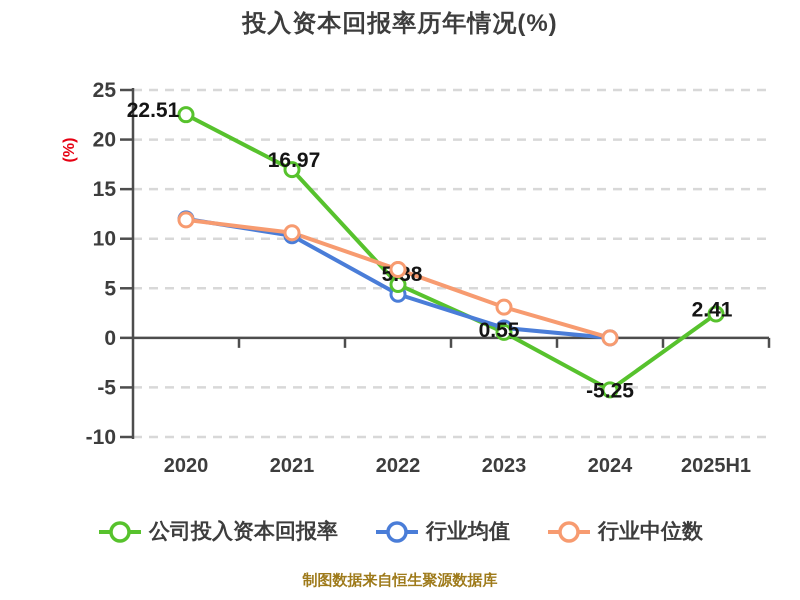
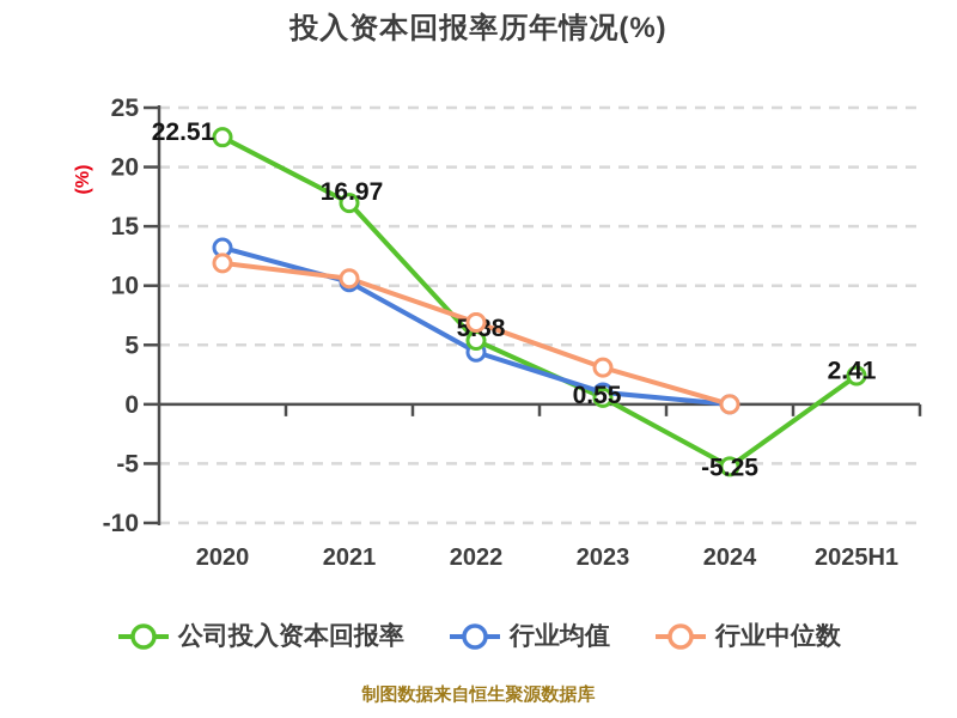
行业均值/2020: 12 -> 13
